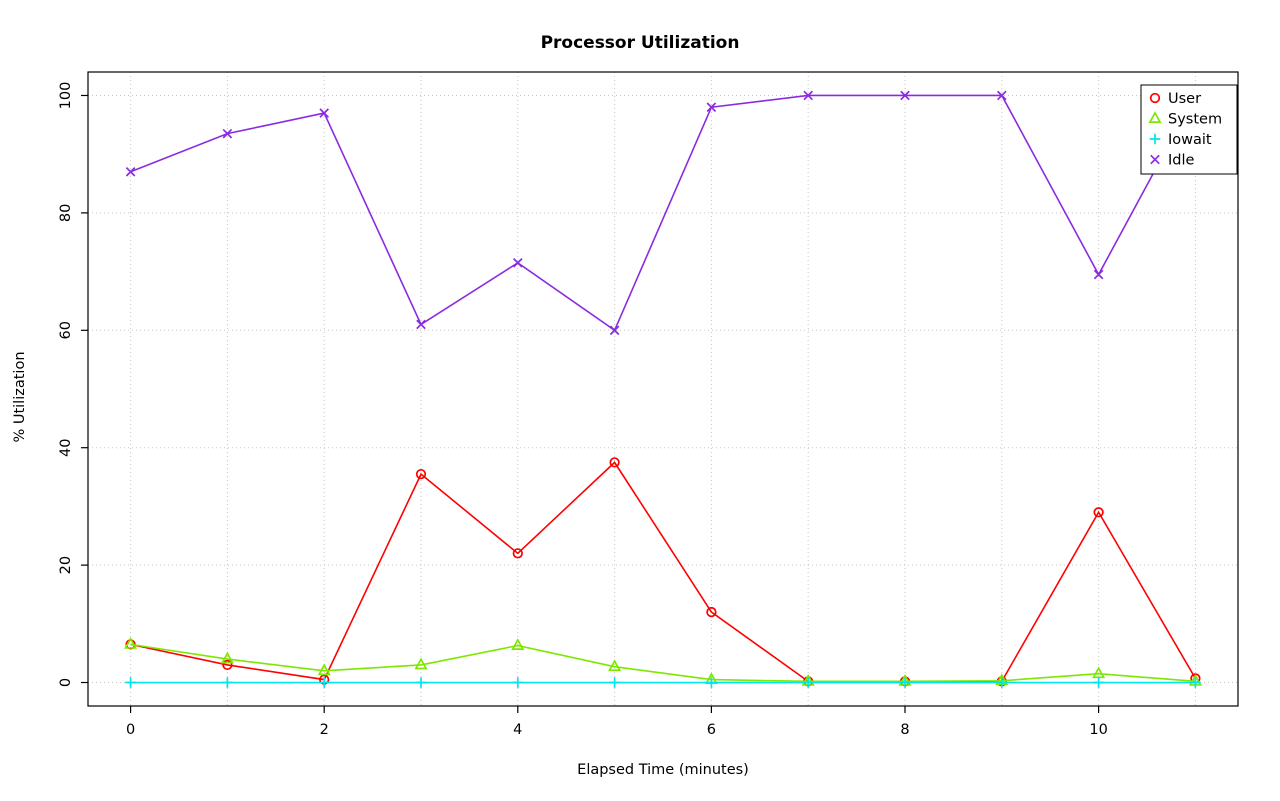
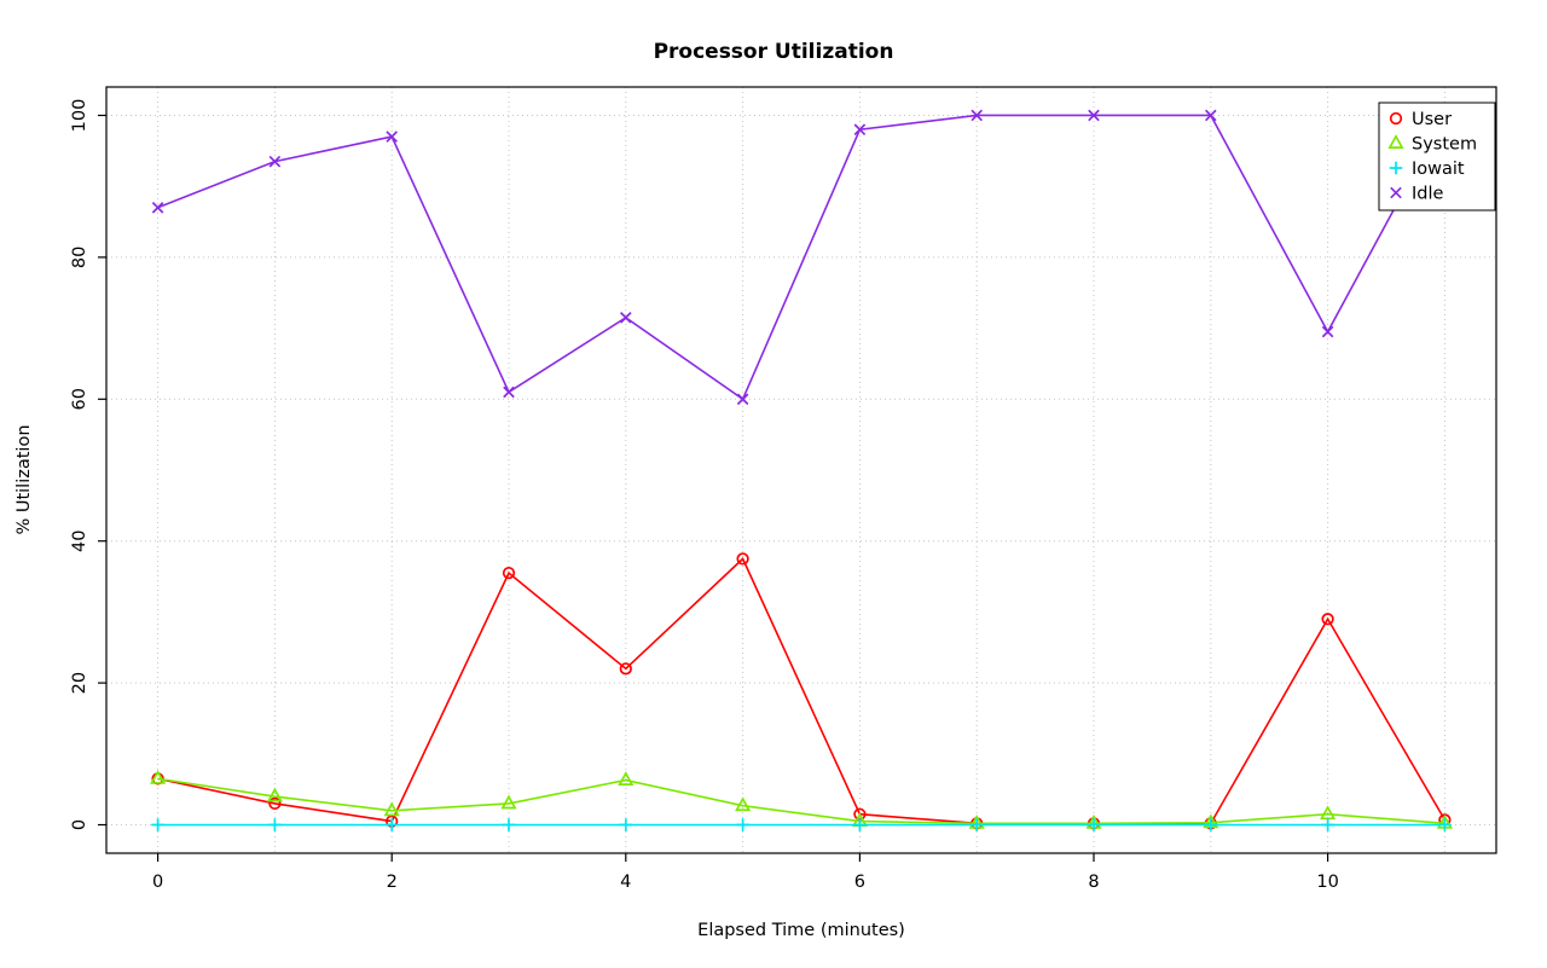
User/6: 12 -> 2
